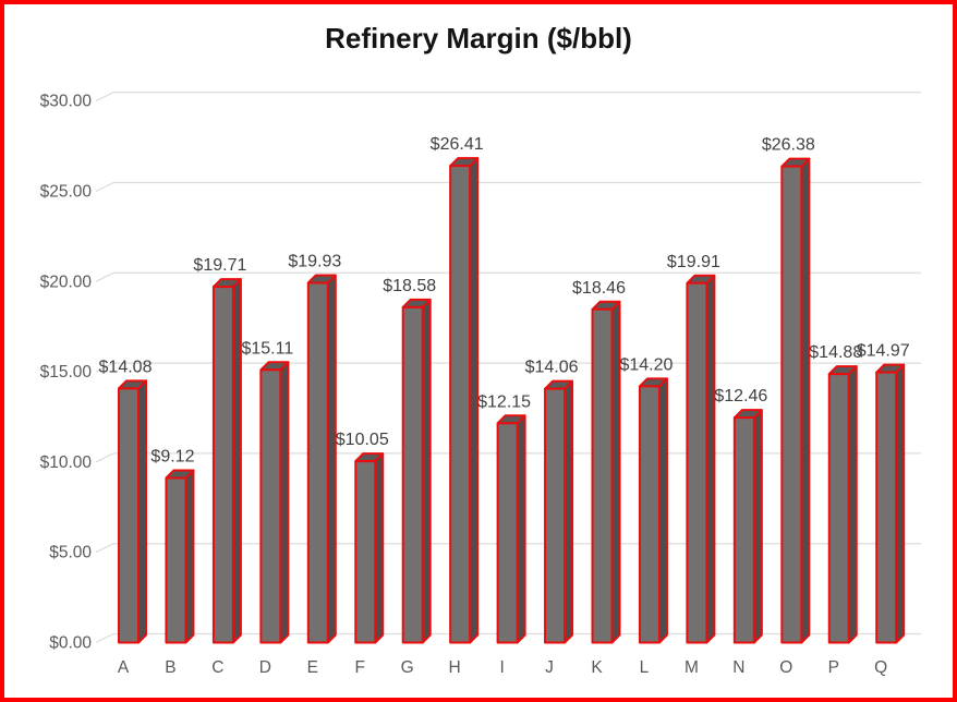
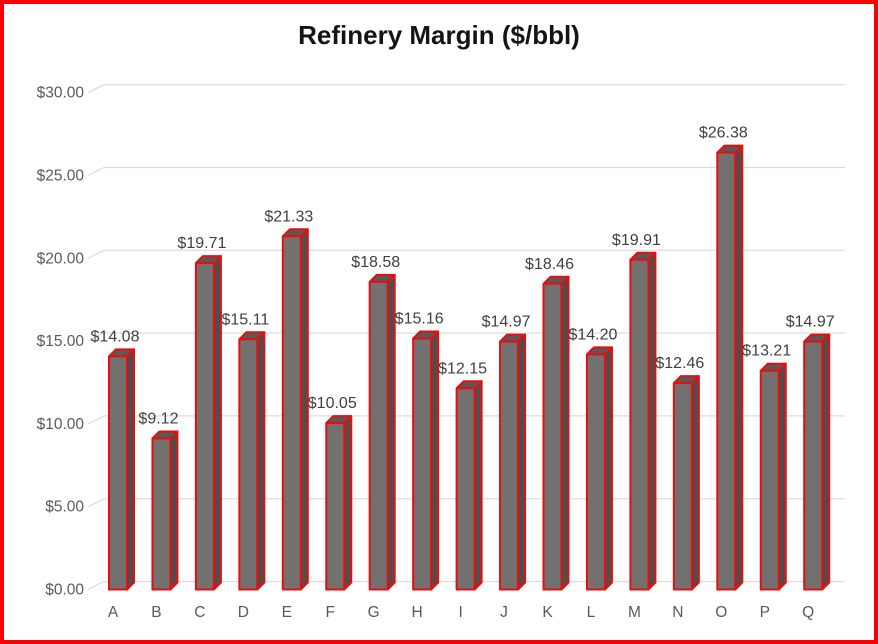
E: $19.93 -> $21.33
H: $26.41 -> $15.16
J: $14.06 -> $14.97
P: $14.88 -> $13.21
